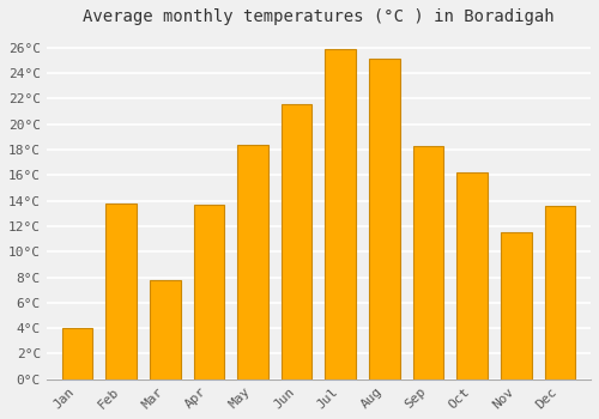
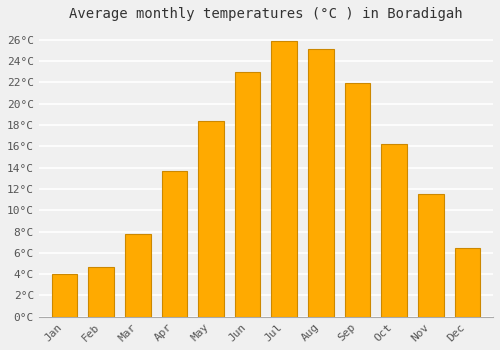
Feb: 13.8°C -> 4.7°C
Jun: 21.6°C -> 23.0°C
Sep: 18.3°C -> 21.9°C
Dec: 13.6°C -> 6.5°C
